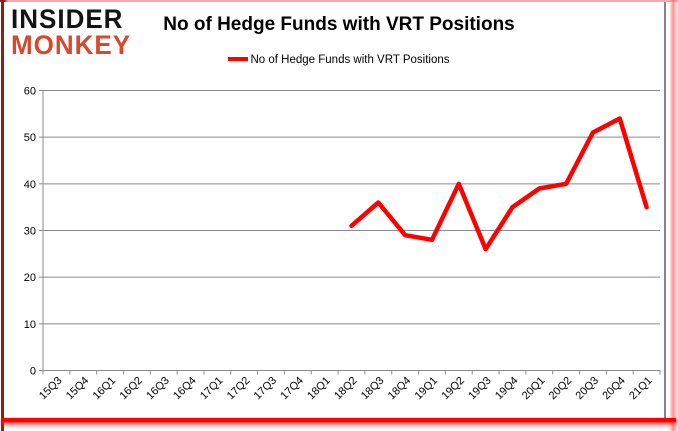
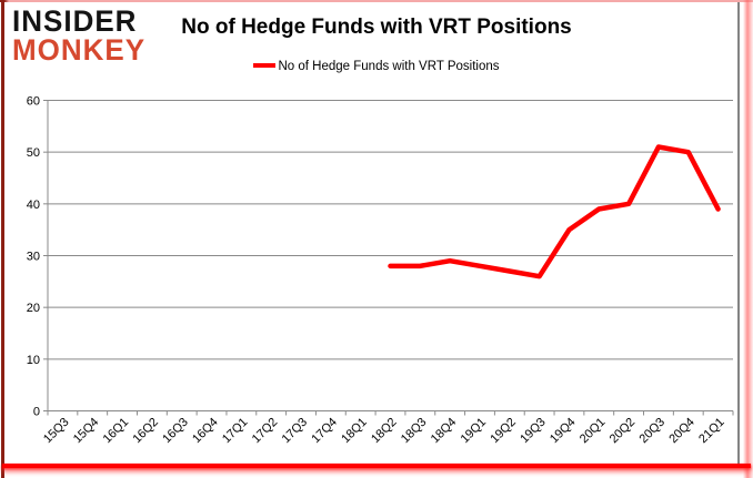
18Q2: 31 -> 28
18Q3: 36 -> 28
19Q2: 40 -> 27
20Q4: 54 -> 50
21Q1: 35 -> 39
